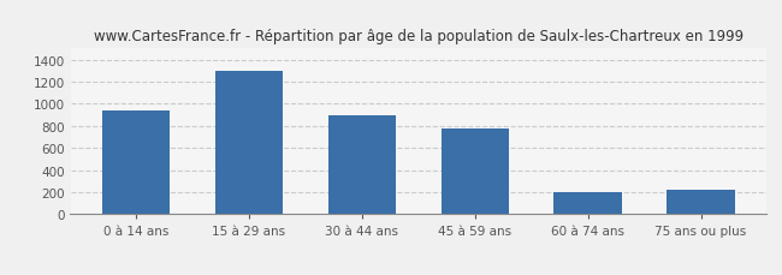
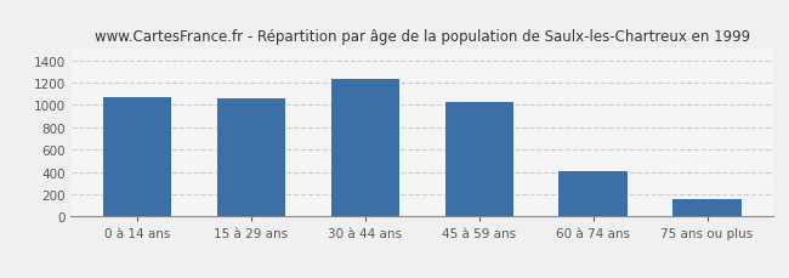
0 à 14 ans: 940 -> 1080
15 à 29 ans: 1300 -> 1060
30 à 44 ans: 900 -> 1230
45 à 59 ans: 780 -> 1020
60 à 74 ans: 200 -> 410
75 ans ou plus: 220 -> 160
